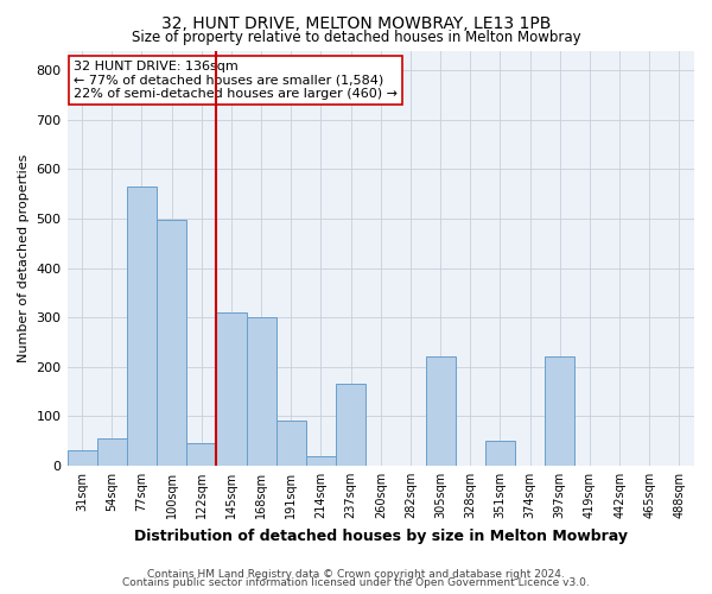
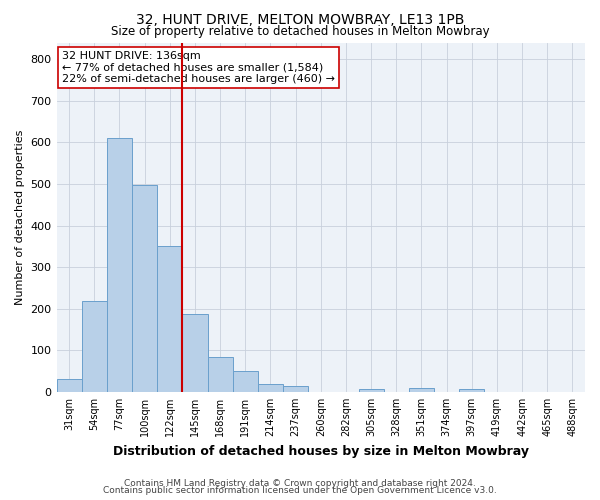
54sqm: 55 -> 218
77sqm: 565 -> 610
122sqm: 45 -> 352
145sqm: 310 -> 188
168sqm: 300 -> 84
191sqm: 90 -> 50
237sqm: 165 -> 15
305sqm: 220 -> 8
351sqm: 50 -> 10
397sqm: 220 -> 7
